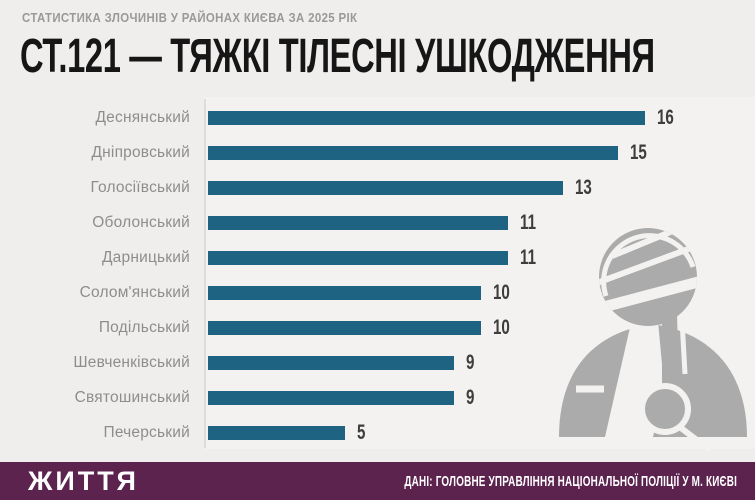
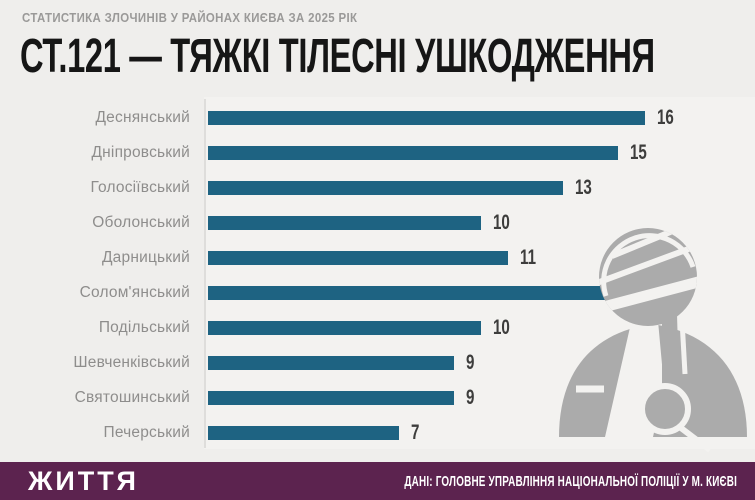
Оболонський: 11 -> 10
Солом'янський: 10 -> 15
Печерський: 5 -> 7
